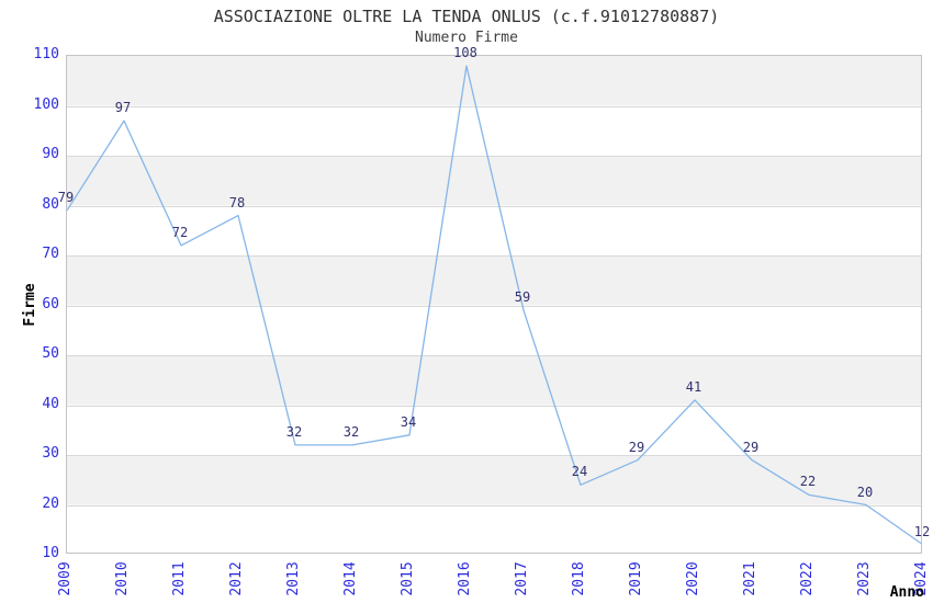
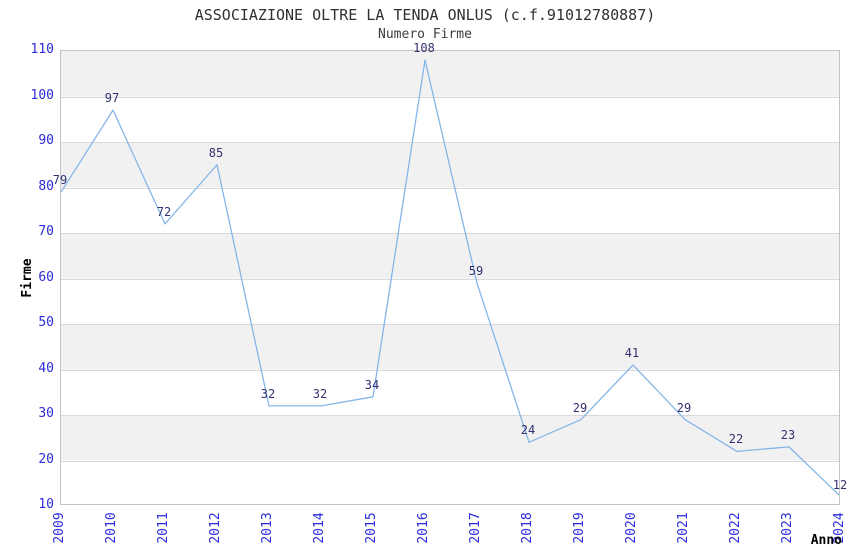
2012: 78 -> 85
2023: 20 -> 23
